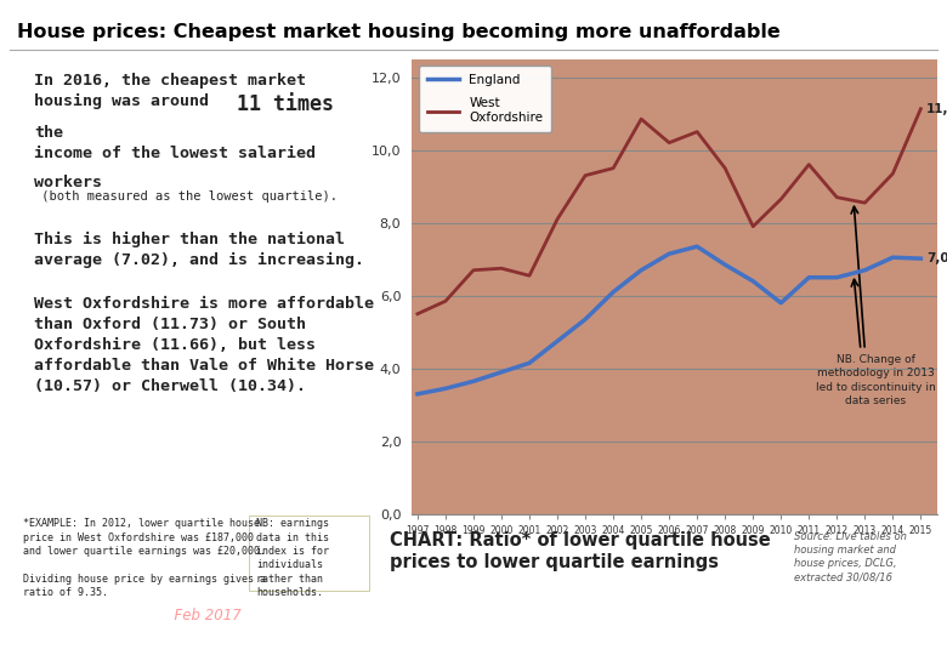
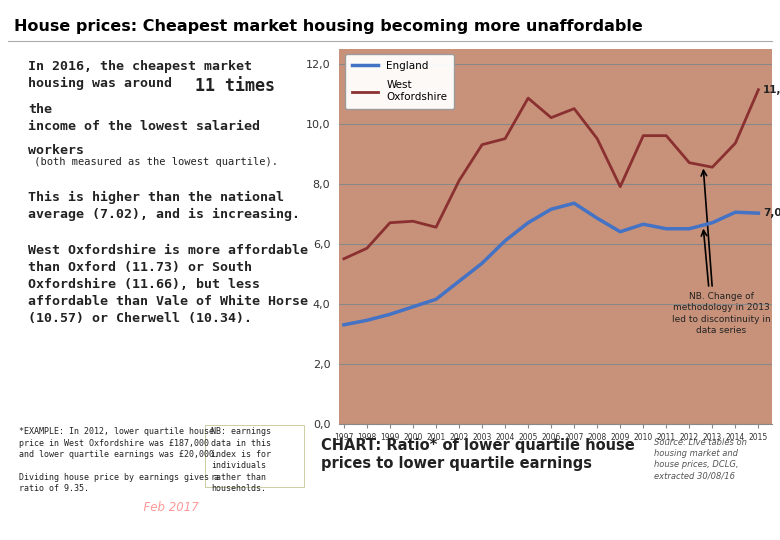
England/2010: 5,80 -> 6,65
West Oxfordshire/2010: 8,65 -> 9,60
